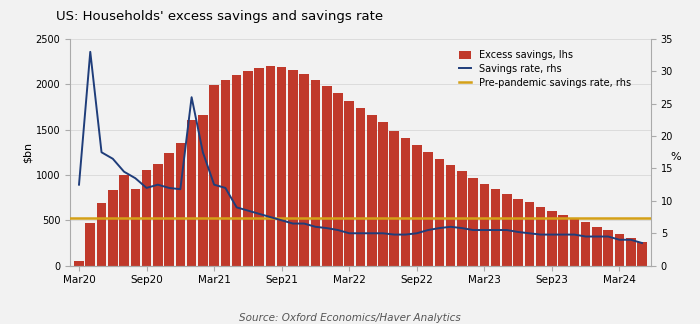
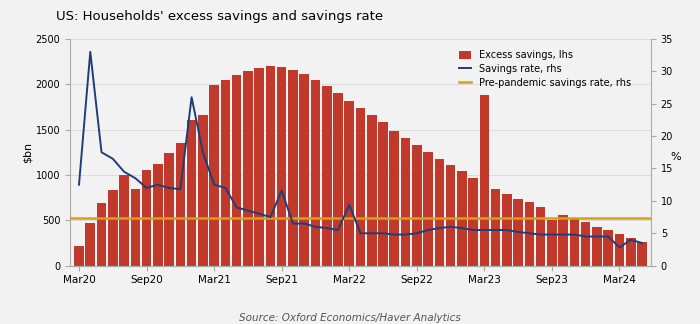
Excess savings, lhs/Mar20: 50 -> 220
Savings rate, rhs/Sep21: 7.0 -> 11.6
Savings rate, rhs/Mar22: 5.0 -> 9.4
Excess savings, lhs/Mar23: 900 -> 1880
Excess savings, lhs/Sep23: 600 -> 500
Savings rate, rhs/Mar24: 4.0 -> 2.8
